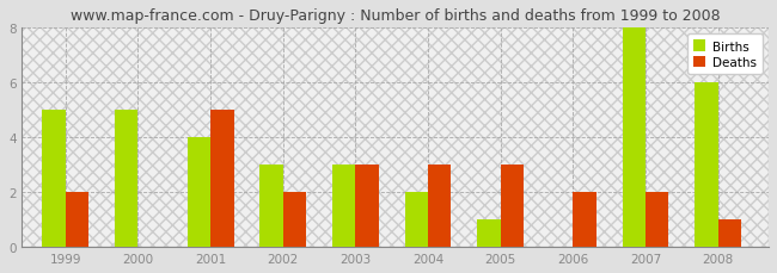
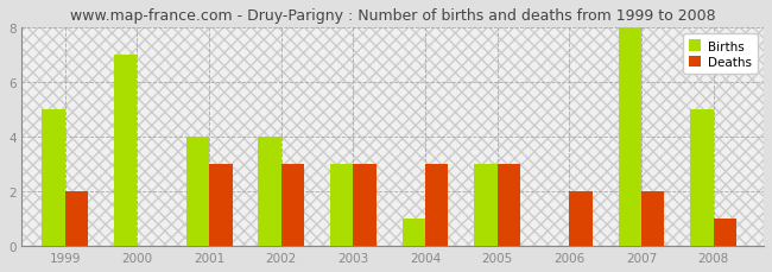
Births/2000: 5 -> 7
Deaths/2001: 5 -> 3
Births/2002: 3 -> 4
Deaths/2002: 2 -> 3
Births/2004: 2 -> 1
Births/2005: 1 -> 3
Births/2008: 6 -> 5
